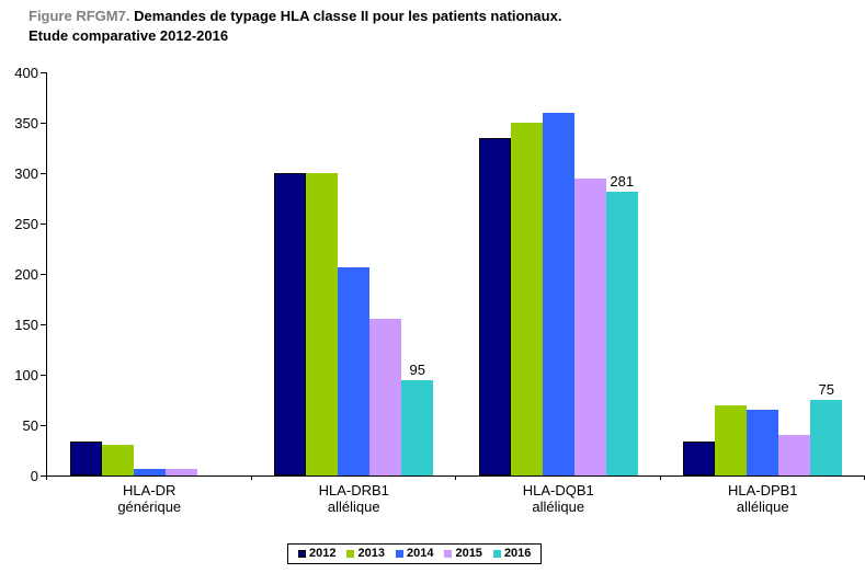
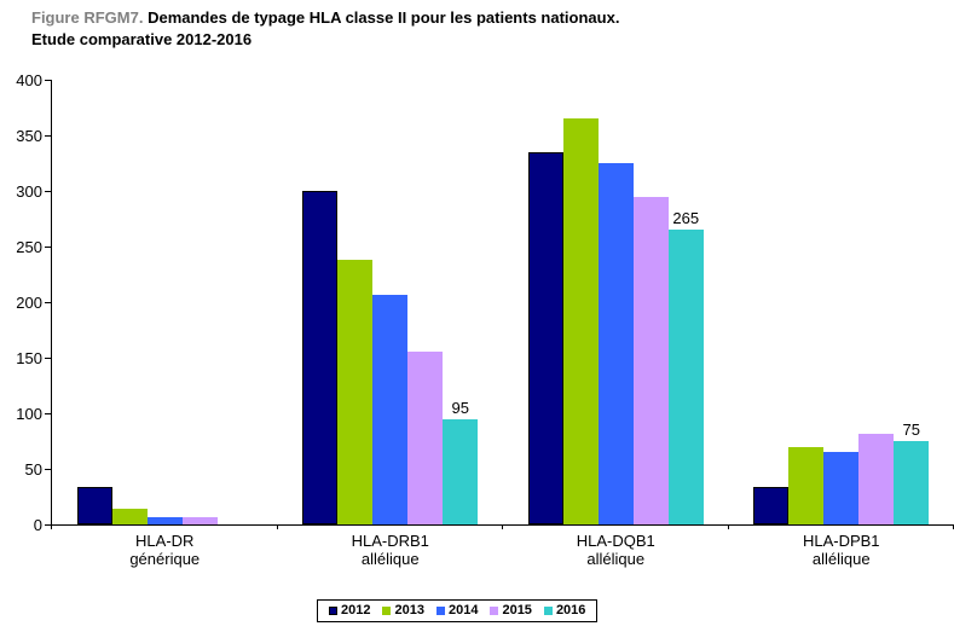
2013/HLA-DR générique: 30 -> 10
2013/HLA-DRB1 allélique: 300 -> 240
2013/HLA-DQB1 allélique: 350 -> 360
2014/HLA-DQB1 allélique: 360 -> 320
2016/HLA-DQB1 allélique: 281 -> 265
2015/HLA-DPB1 allélique: 40 -> 80
